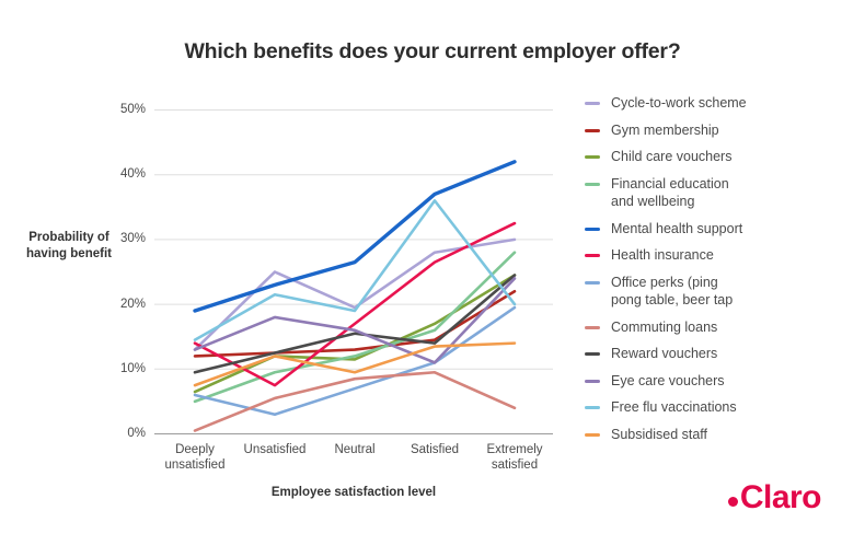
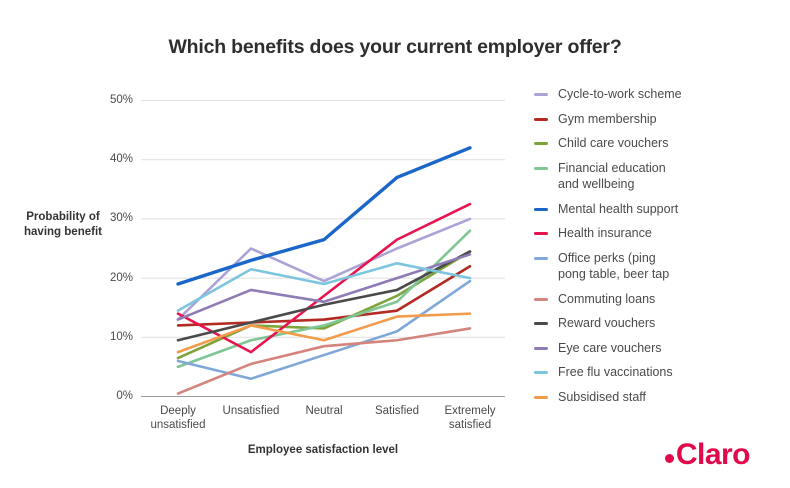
Cycle-to-work scheme/Satisfied: 28% -> 25%
Reward vouchers/Satisfied: 14% -> 18%
Eye care vouchers/Satisfied: 11% -> 20%
Free flu vaccinations/Satisfied: 36% -> 22%
Commuting loans/Extremely satisfied: 4% -> 12%
